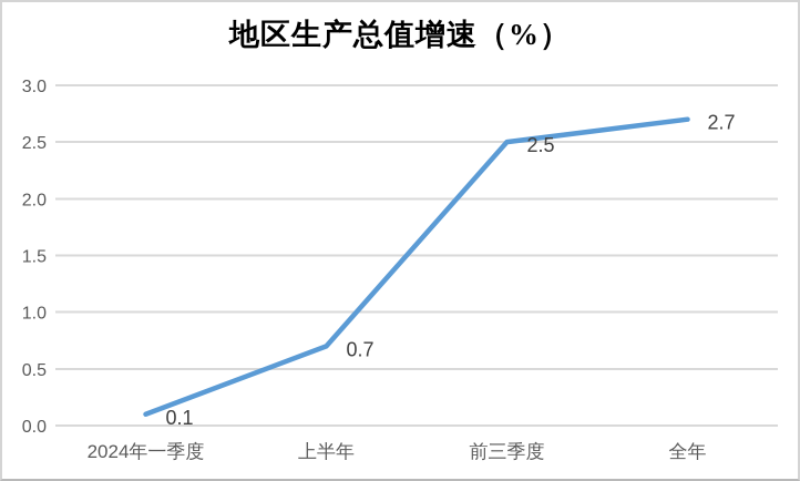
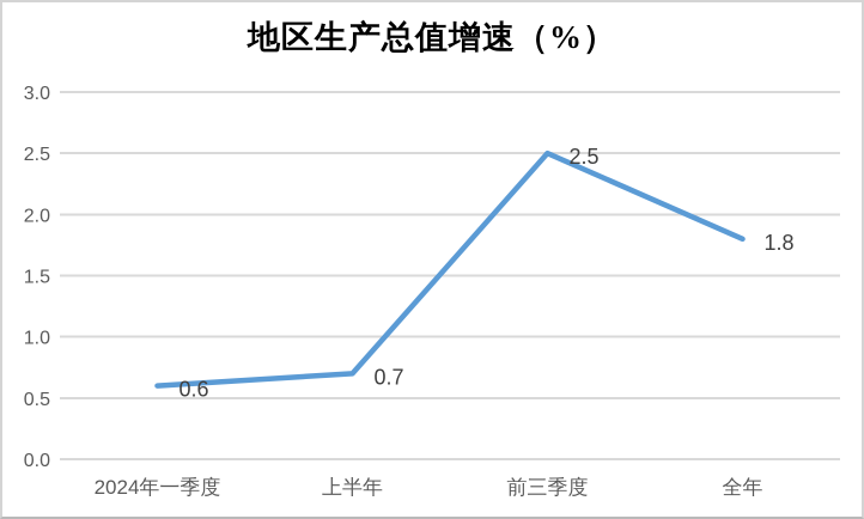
2024年一季度: 0.1 -> 0.6
全年: 2.7 -> 1.8
